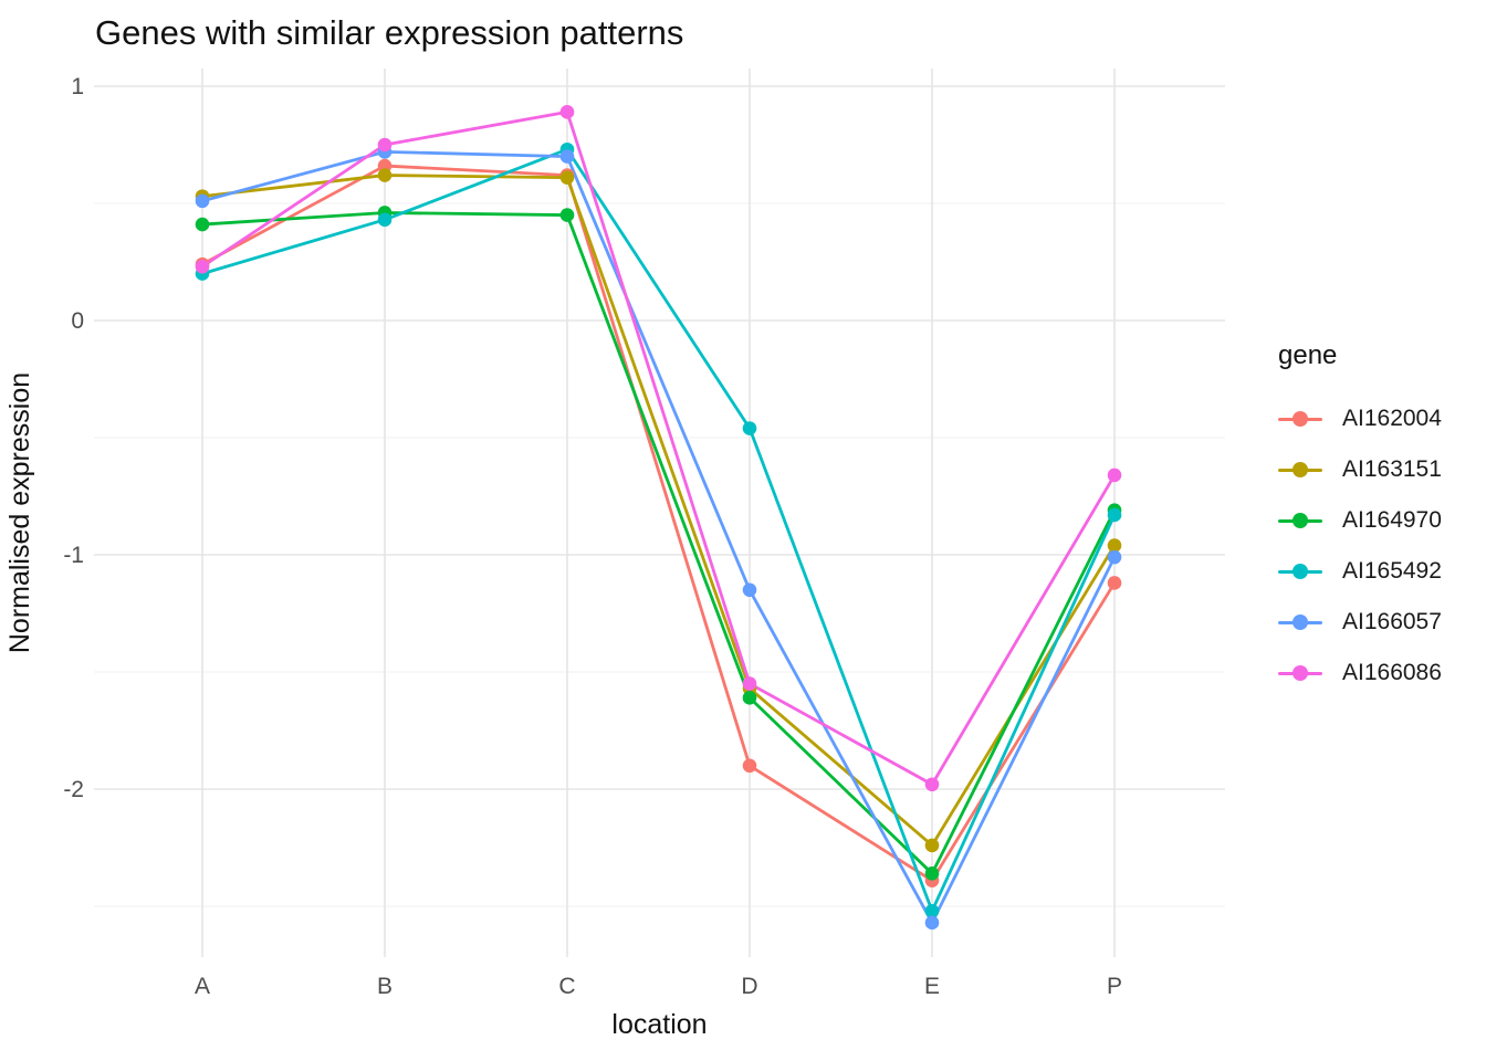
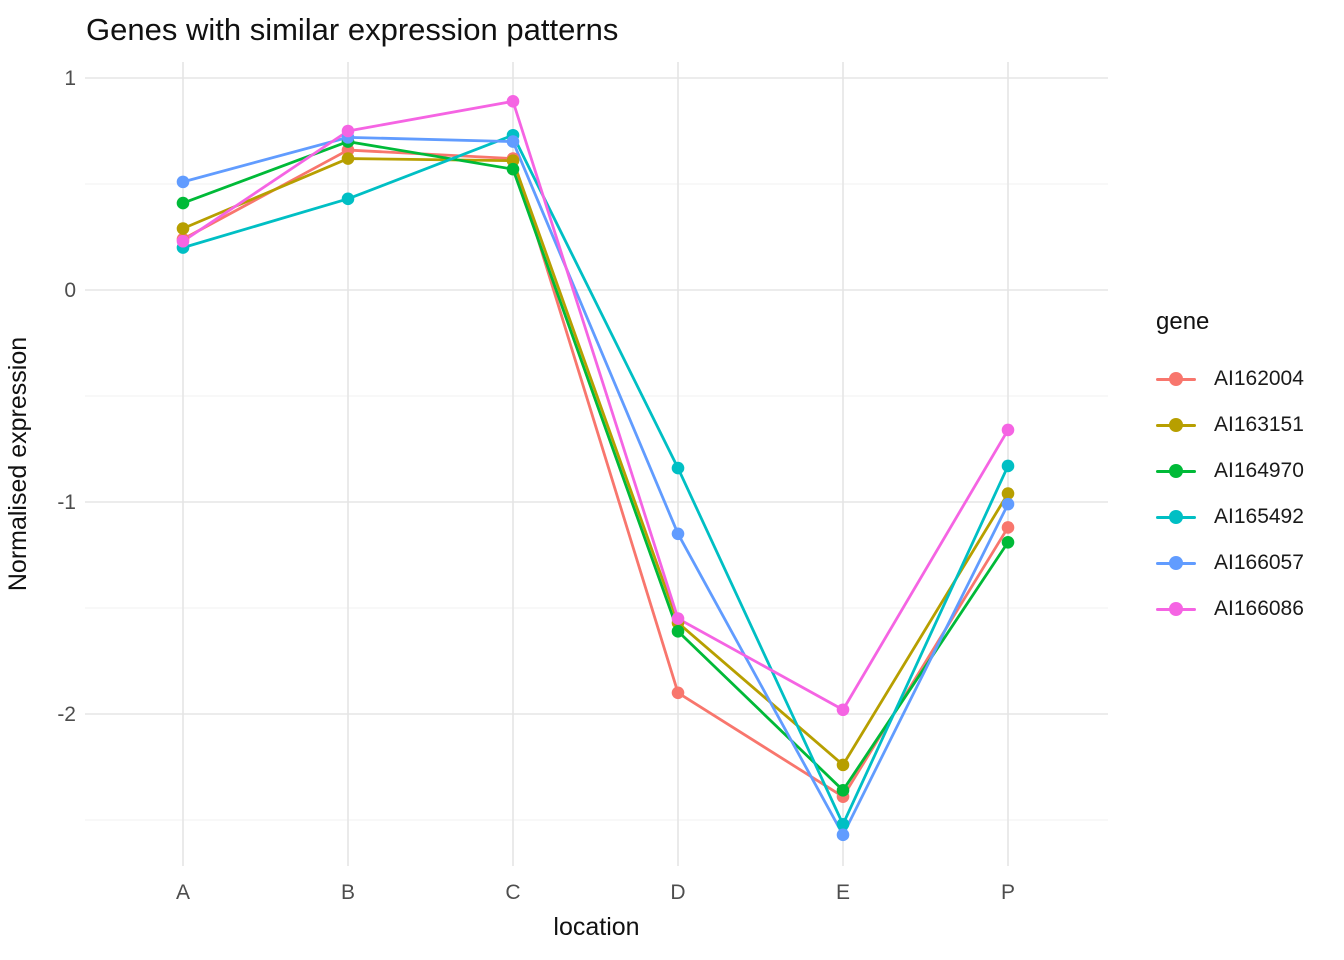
AI163151/A: 0.53 -> 0.29
AI164970/B: 0.46 -> 0.70
AI164970/C: 0.45 -> 0.57
AI165492/D: -0.46 -> -0.84
AI164970/P: -0.81 -> -1.19
